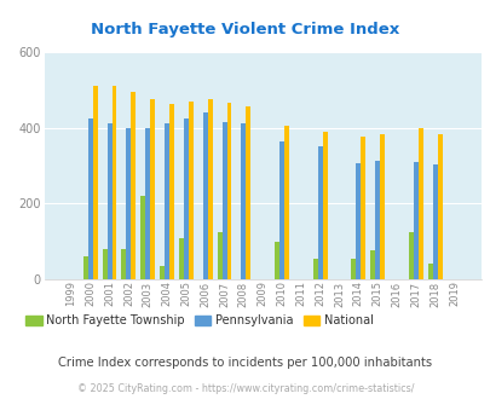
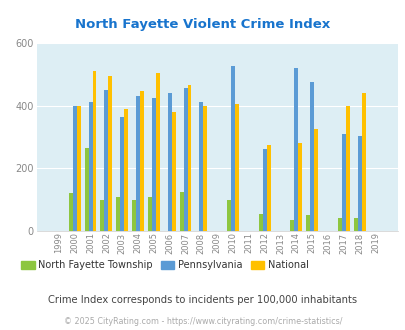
North Fayette Township/2000: 60 -> 120
Pennsylvania/2000: 425 -> 400
National/2000: 510 -> 400
North Fayette Township/2001: 80 -> 265
North Fayette Township/2002: 80 -> 100
Pennsylvania/2002: 400 -> 450
North Fayette Township/2003: 220 -> 110
Pennsylvania/2003: 400 -> 365
National/2003: 475 -> 390
North Fayette Township/2004: 35 -> 100
Pennsylvania/2004: 412 -> 430
National/2004: 463 -> 445
National/2005: 470 -> 505
National/2006: 475 -> 380
Pennsylvania/2007: 415 -> 455
National/2008: 455 -> 400
Pennsylvania/2010: 365 -> 525
Pennsylvania/2012: 350 -> 260
National/2012: 390 -> 275
North Fayette Township/2014: 55 -> 35
Pennsylvania/2014: 305 -> 520
National/2014: 376 -> 280
North Fayette Township/2015: 75 -> 50
Pennsylvania/2015: 312 -> 475
National/2015: 383 -> 325
North Fayette Township/2017: 125 -> 40
National/2018: 383 -> 440
